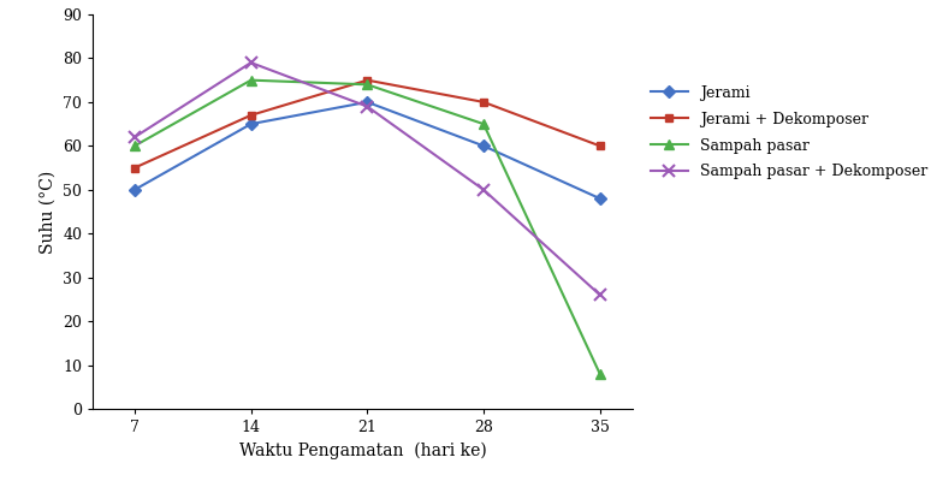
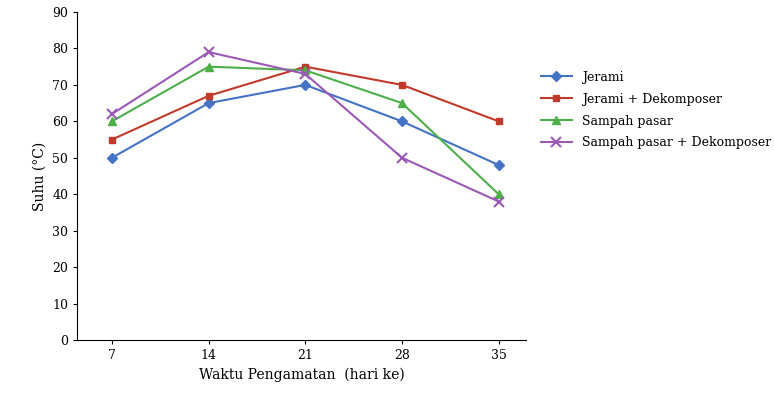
Sampah pasar + Dekomposer/21: 69 -> 73
Sampah pasar/35: 8 -> 40
Sampah pasar + Dekomposer/35: 26 -> 38
